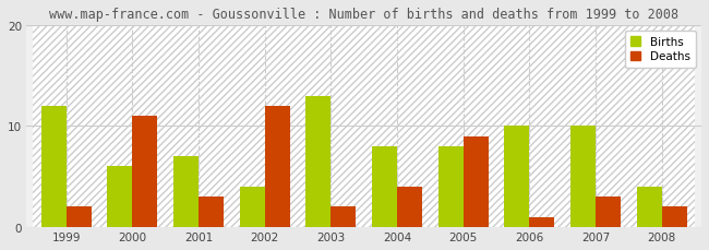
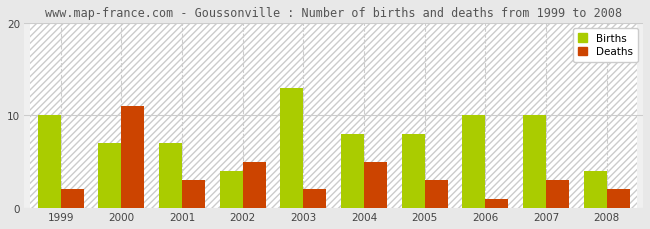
Births/1999: 12 -> 10
Births/2000: 6 -> 7
Deaths/2002: 12 -> 5
Deaths/2004: 4 -> 5
Deaths/2005: 9 -> 3
